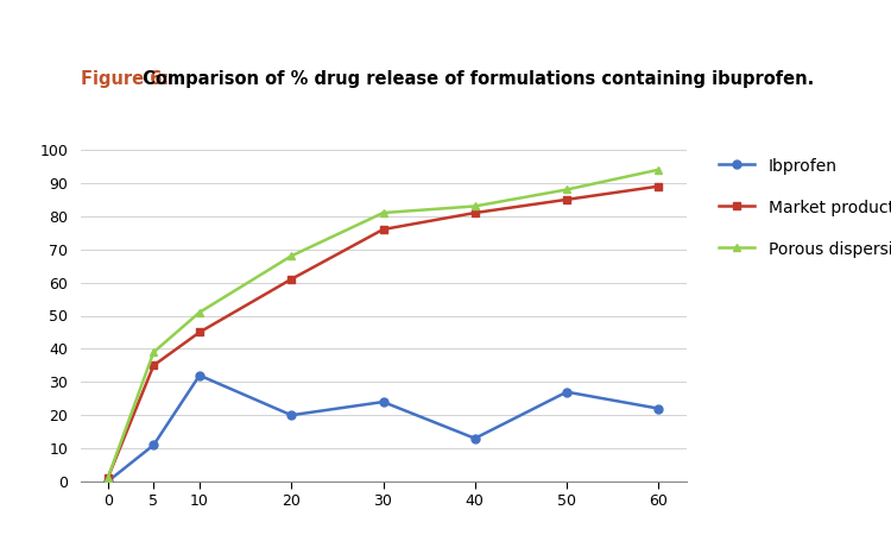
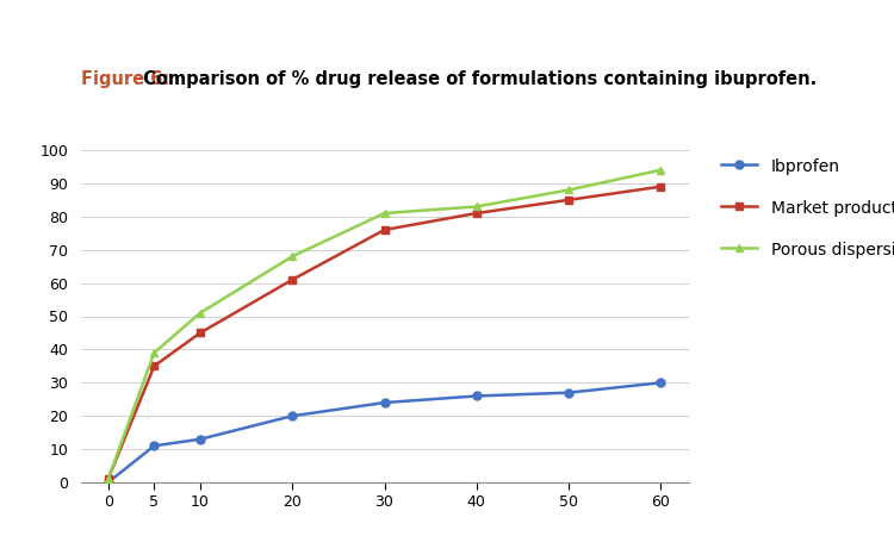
Ibprofen/10: 32 -> 13
Ibprofen/40: 13 -> 26
Ibprofen/60: 22 -> 30
